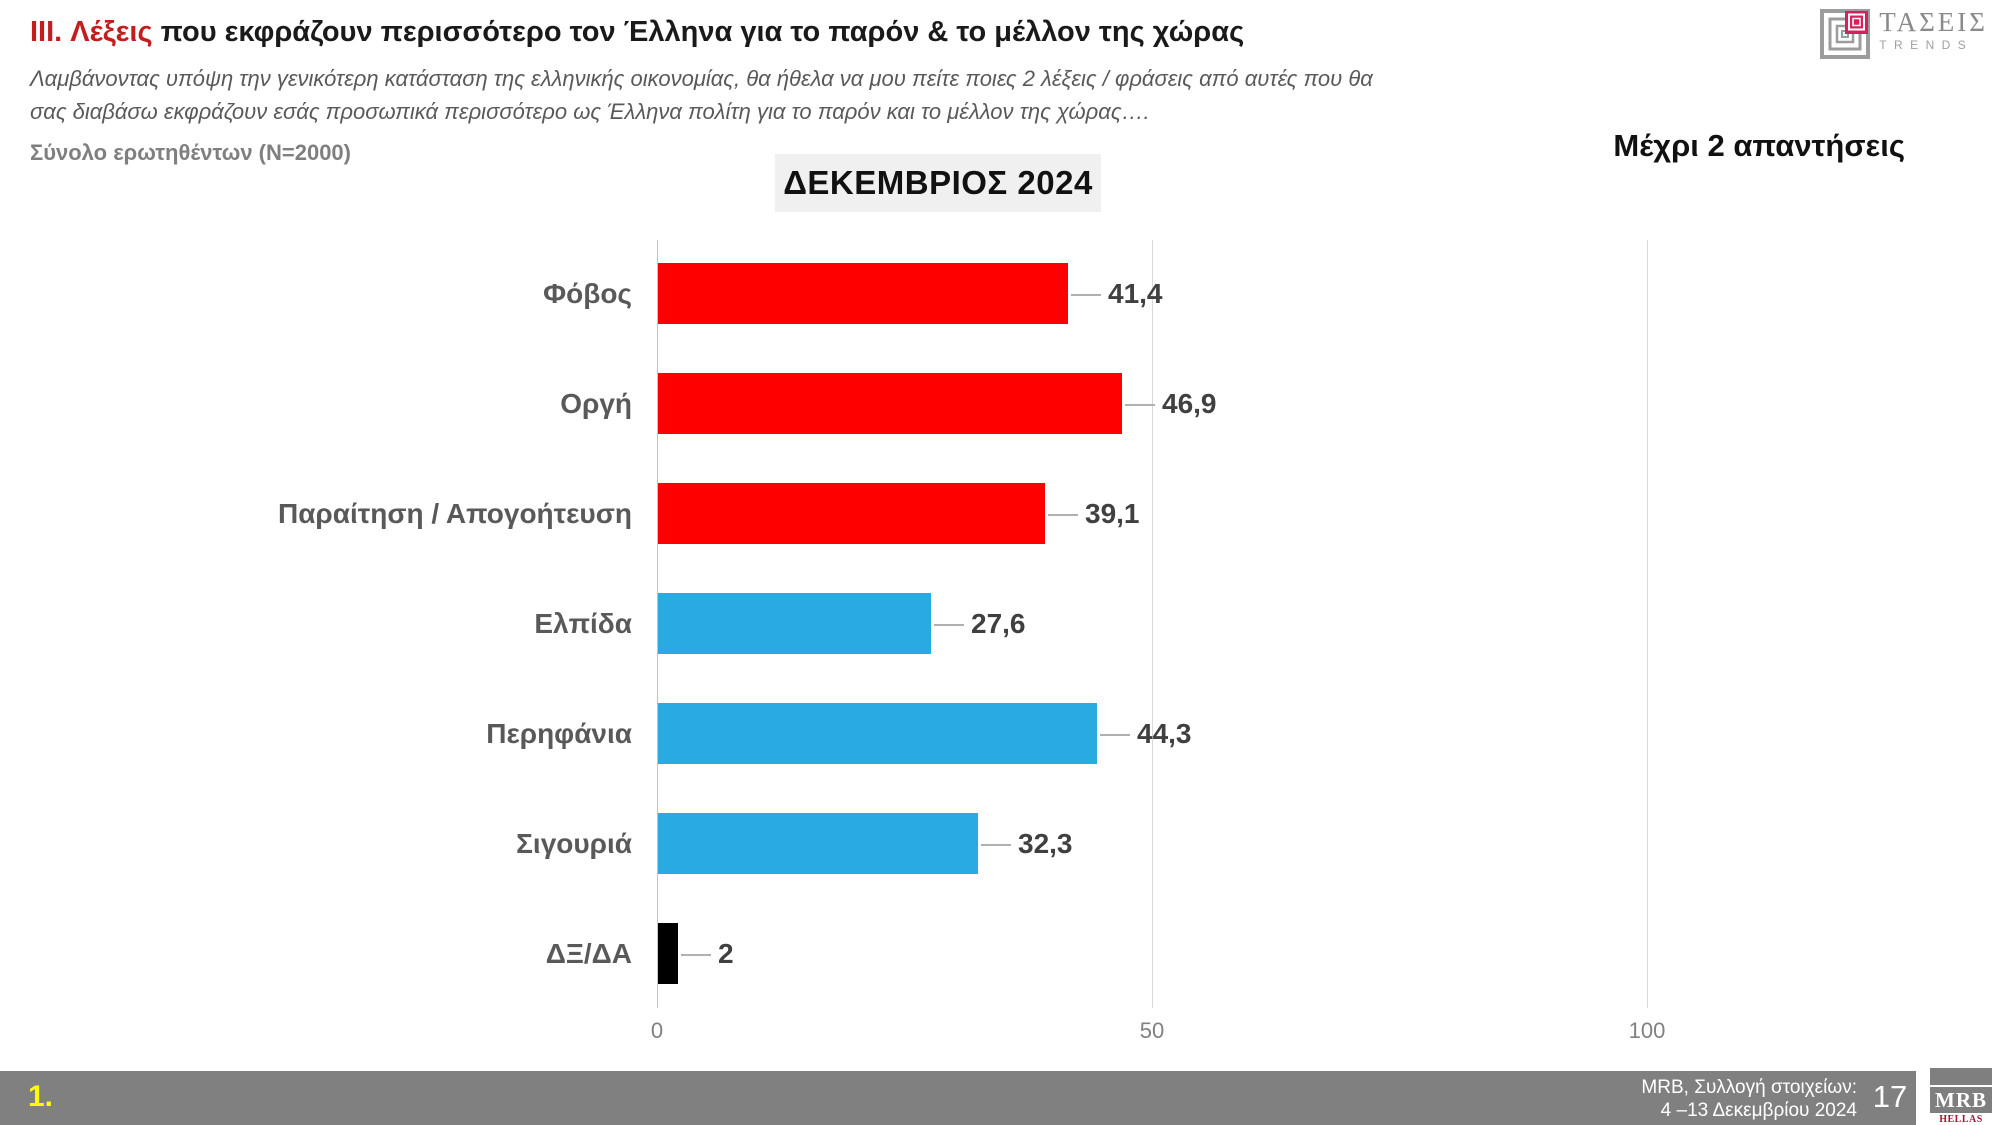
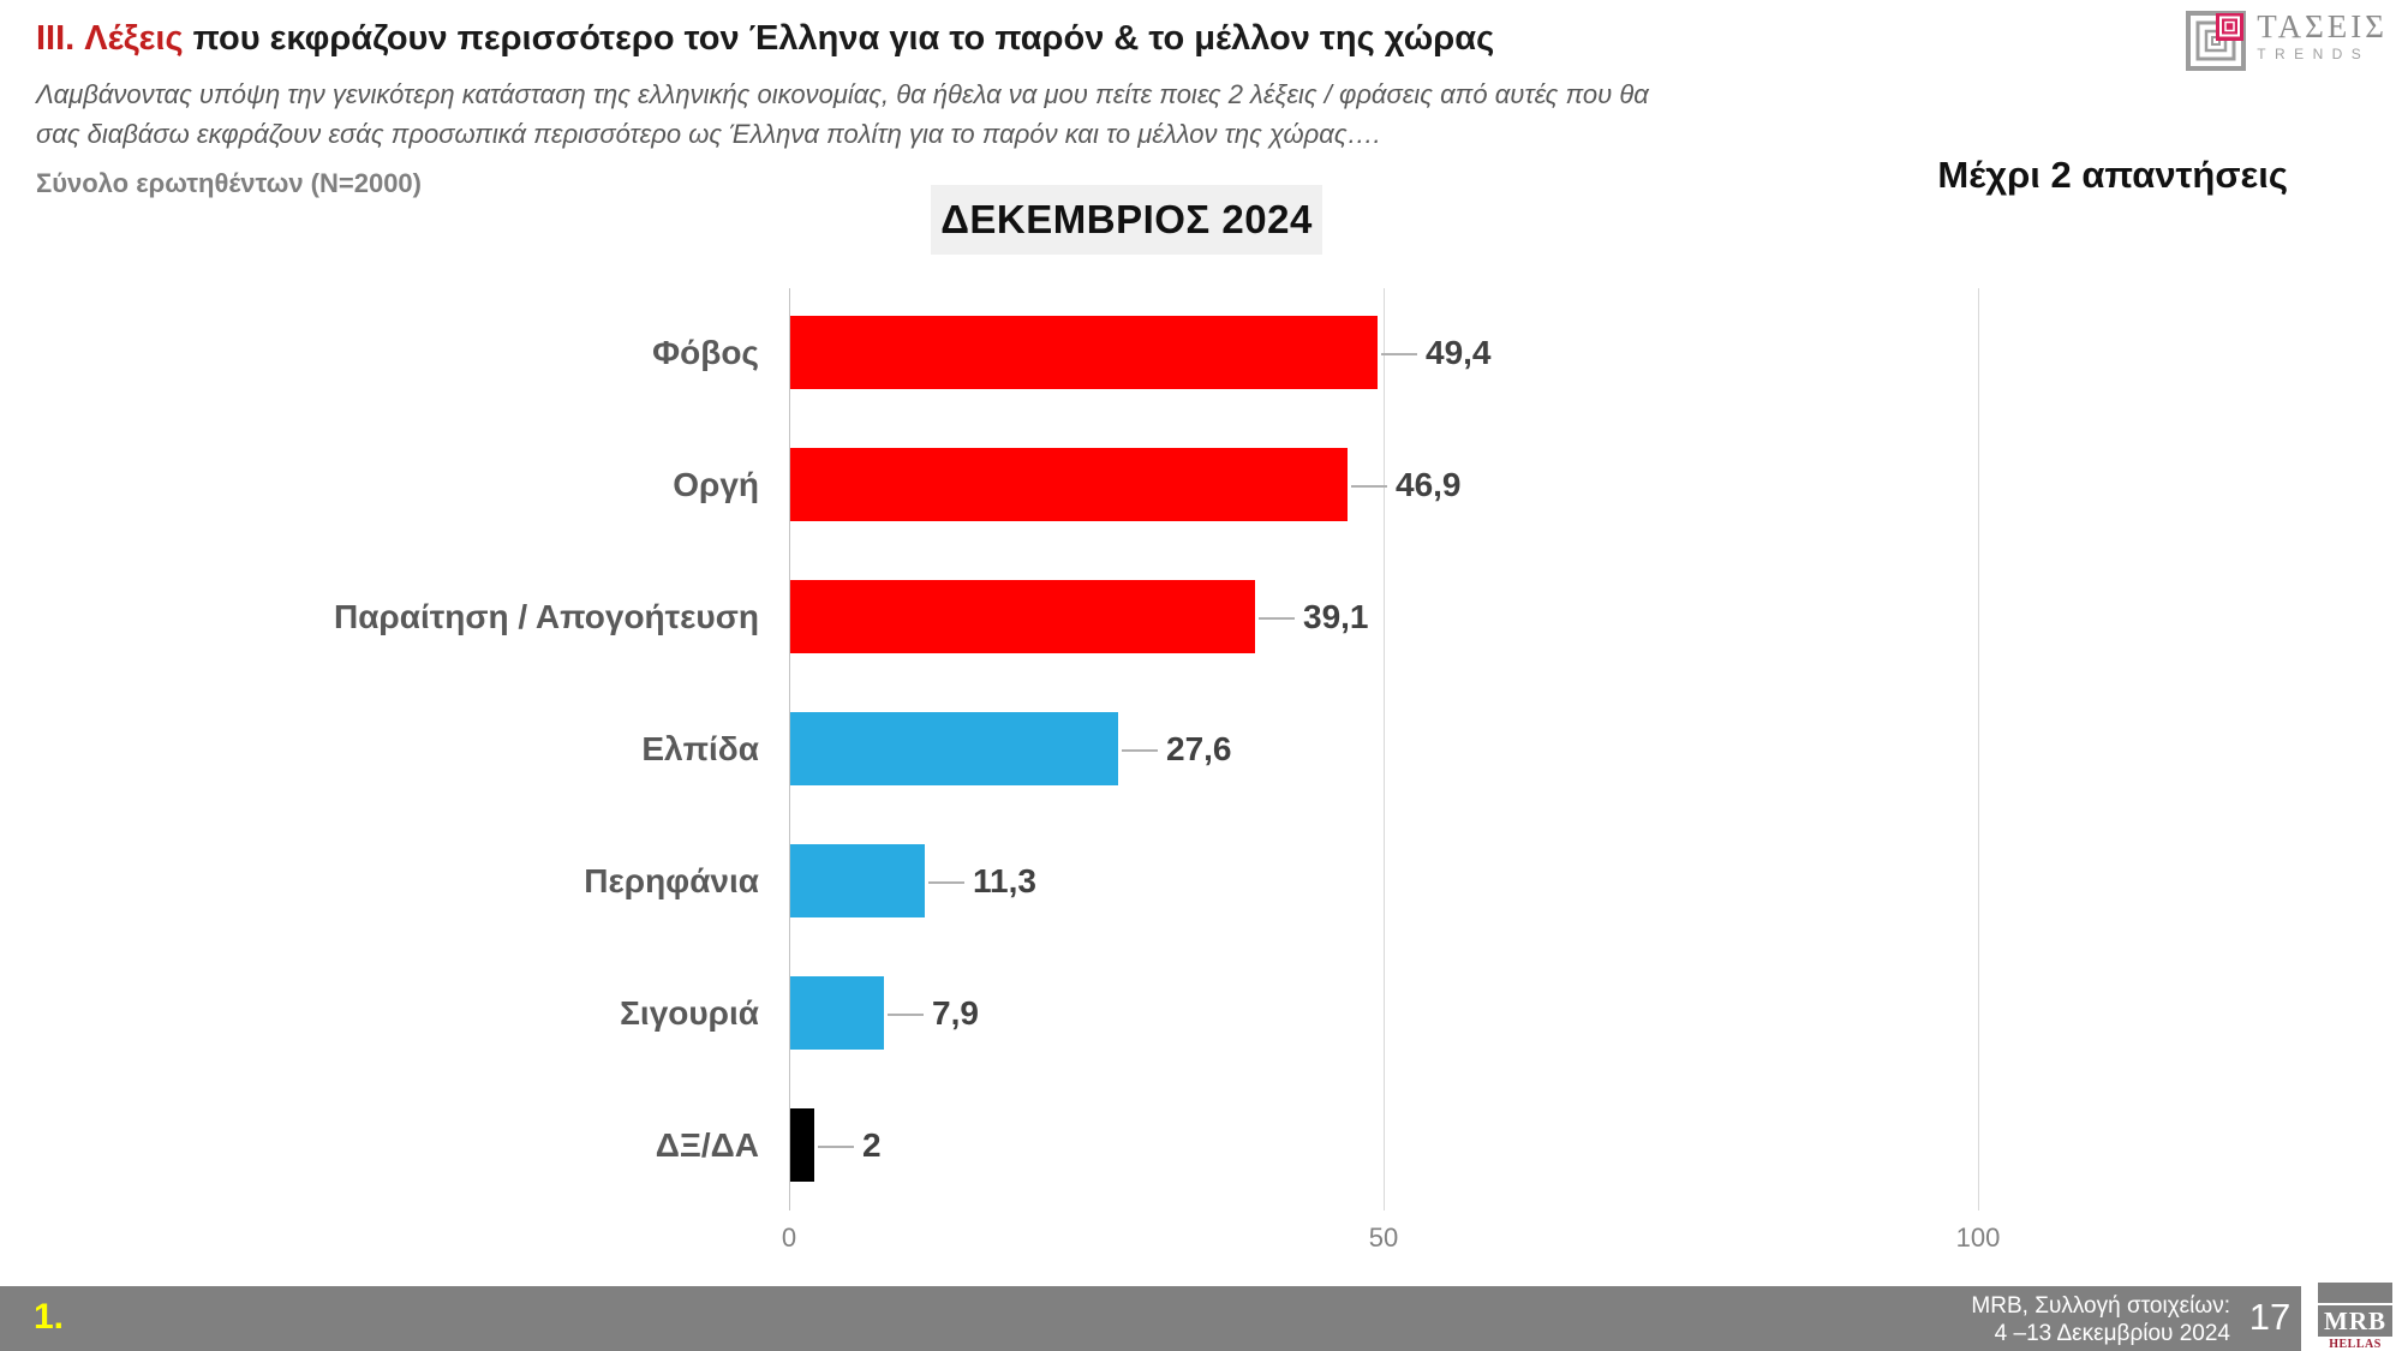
Φόβος: 41,4 -> 49,4
Περηφάνια: 44,3 -> 11,3
Σιγουριά: 32,3 -> 7,9
